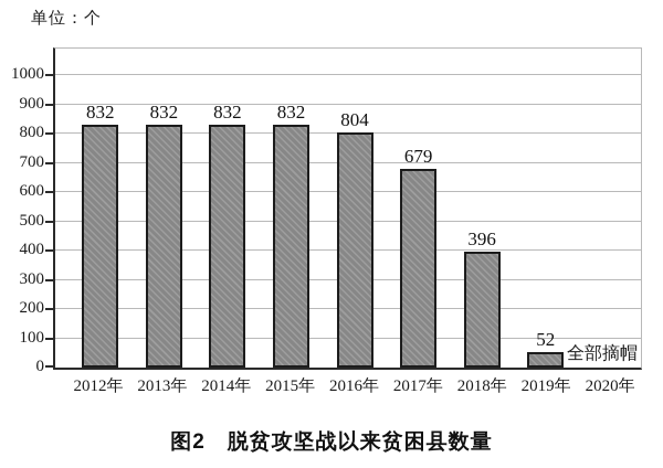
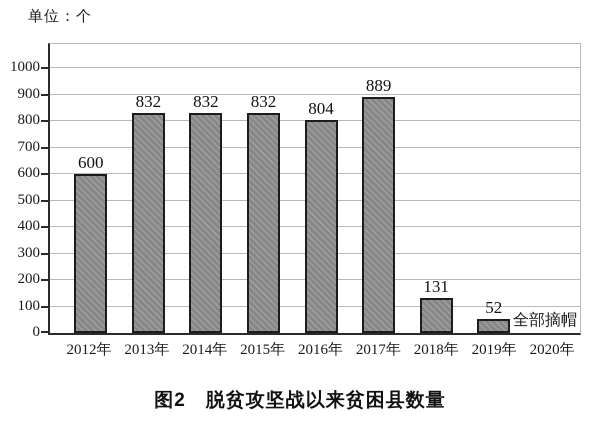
2012年: 832 -> 600
2017年: 679 -> 889
2018年: 396 -> 131
